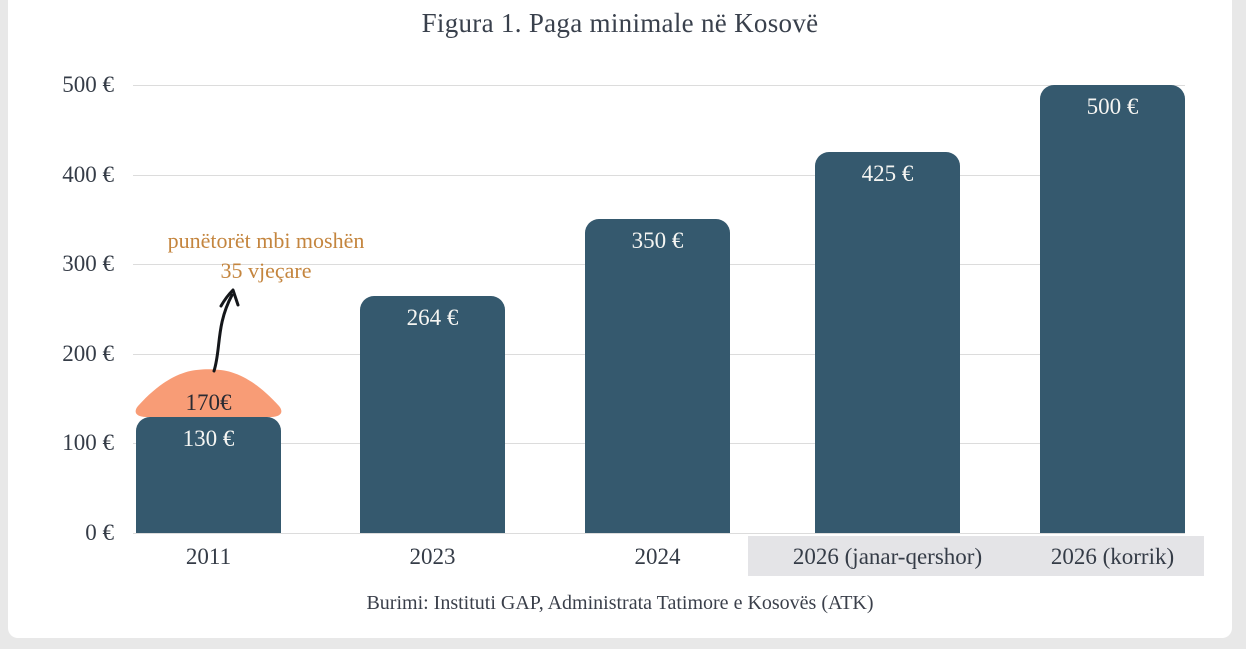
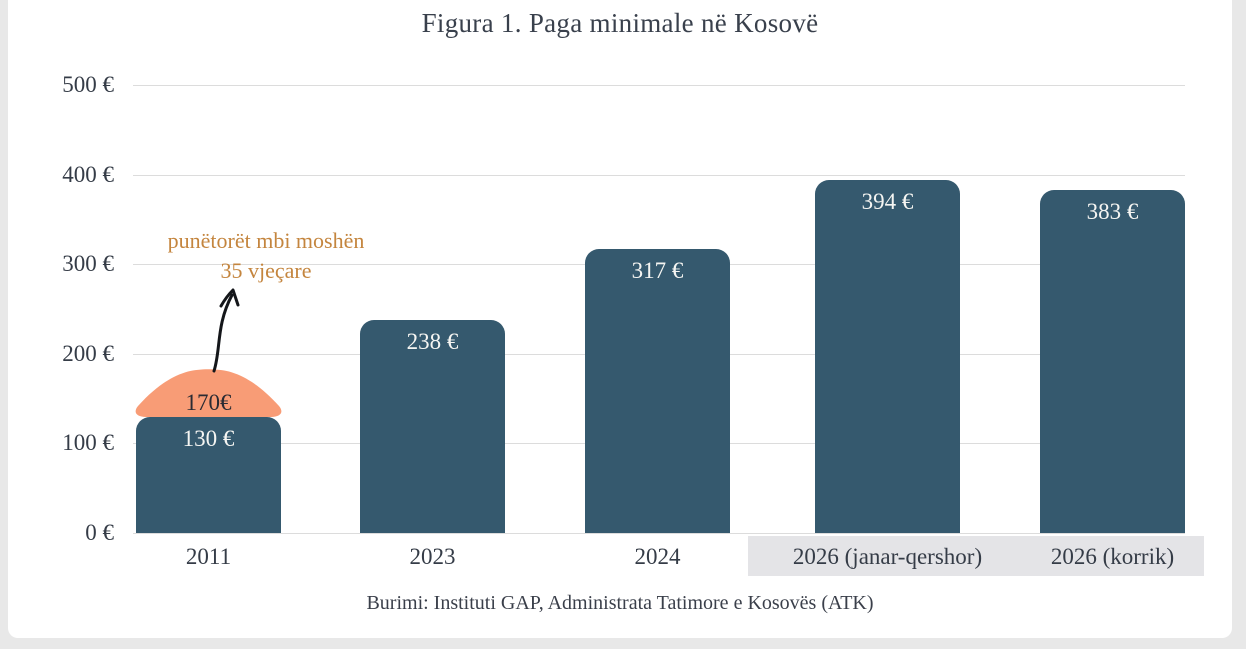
2023: 264 -> 238
2024: 350 -> 317
2026 (janar-qershor): 425 -> 394
2026 (korrik): 500 -> 383
